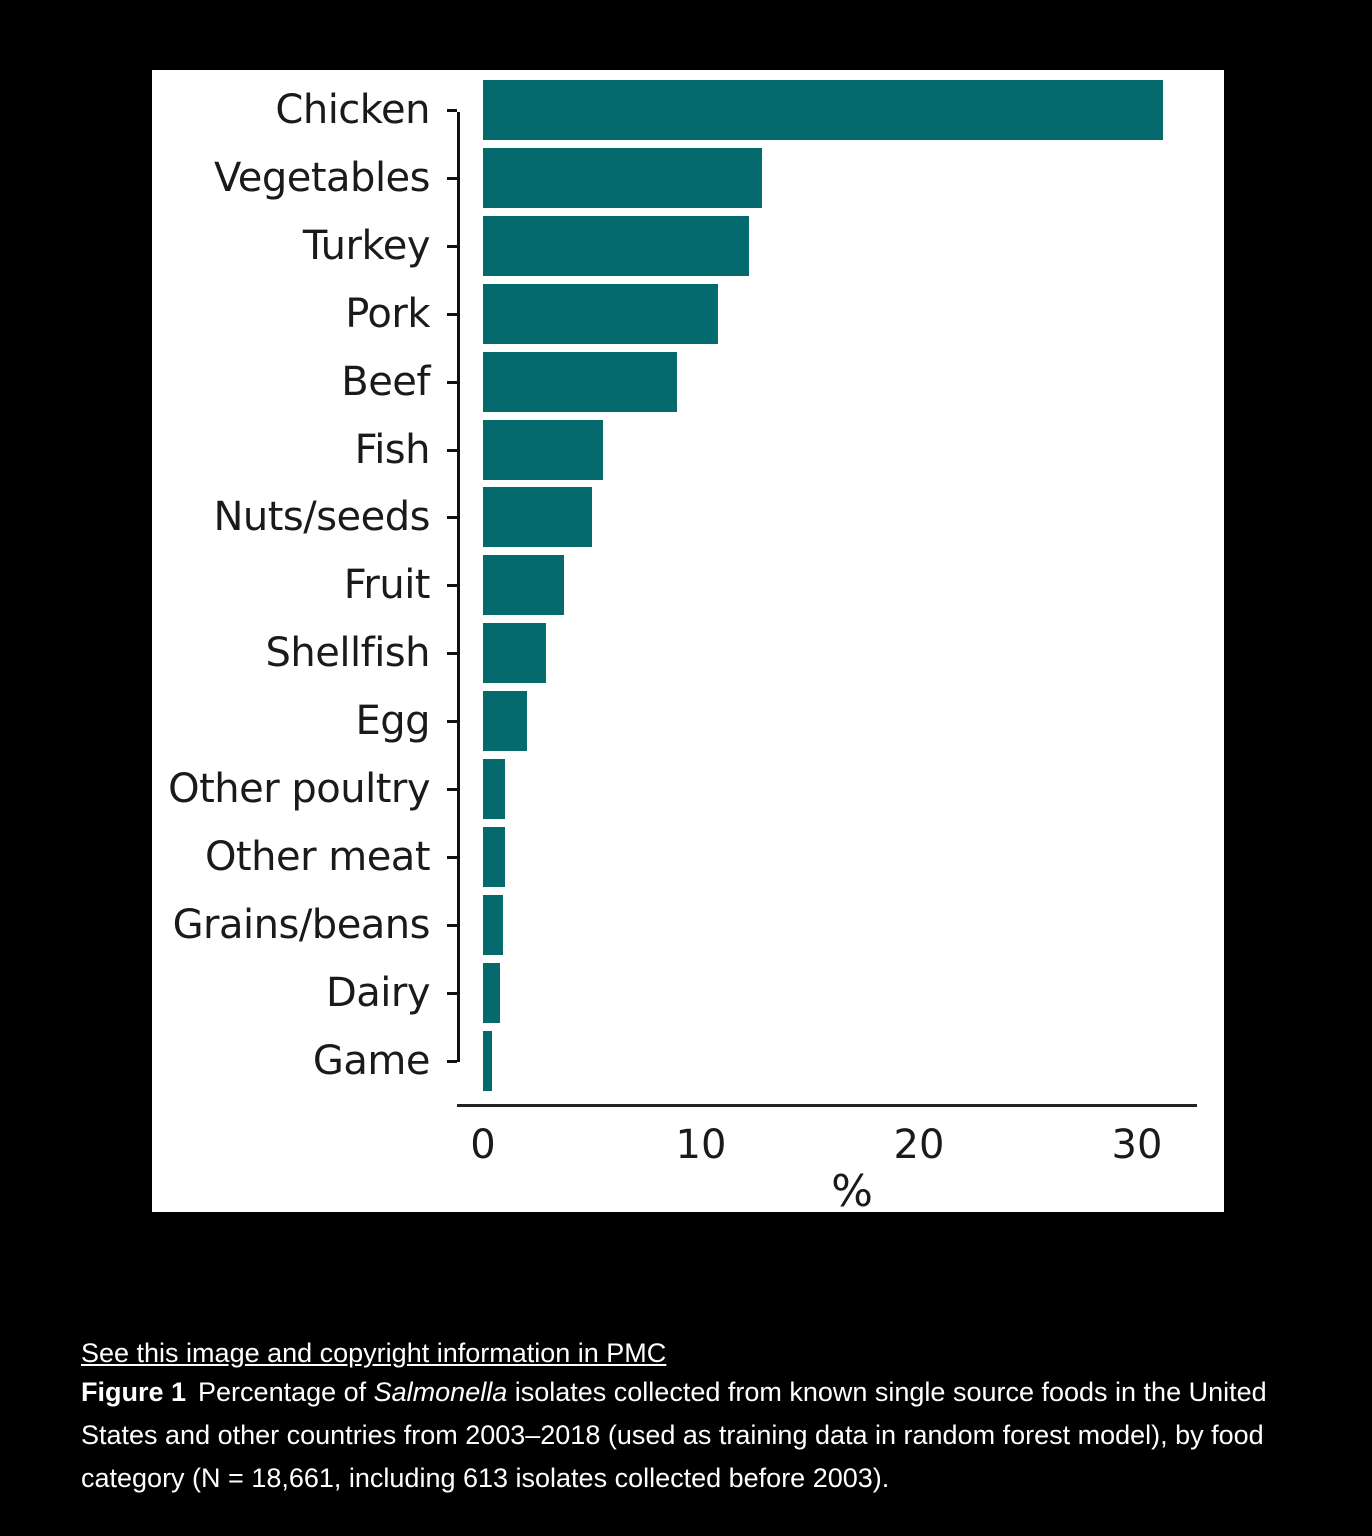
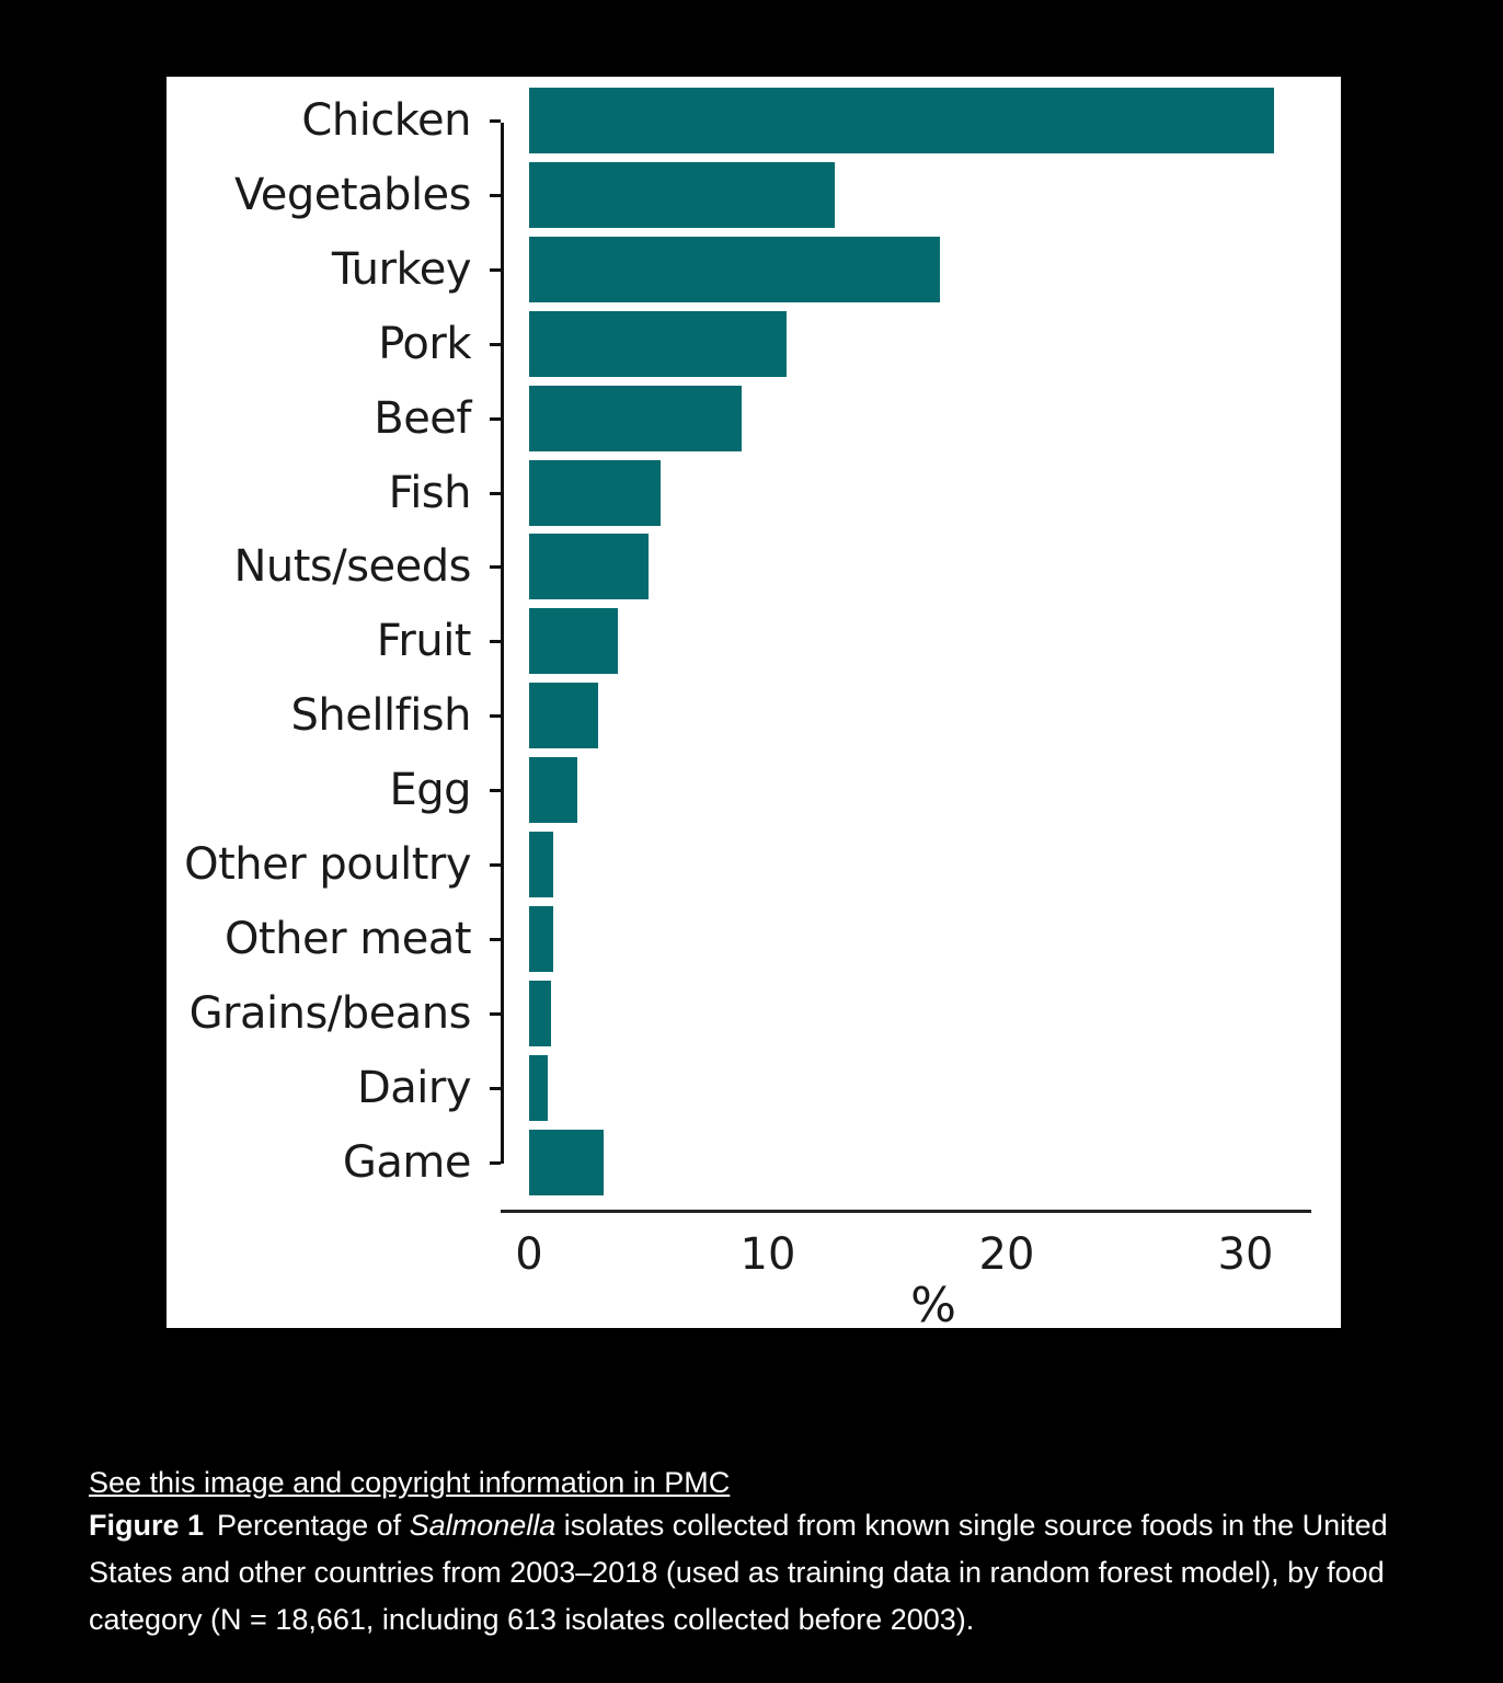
Turkey: 12.2 -> 17.2
Game: 0.4 -> 3.1
